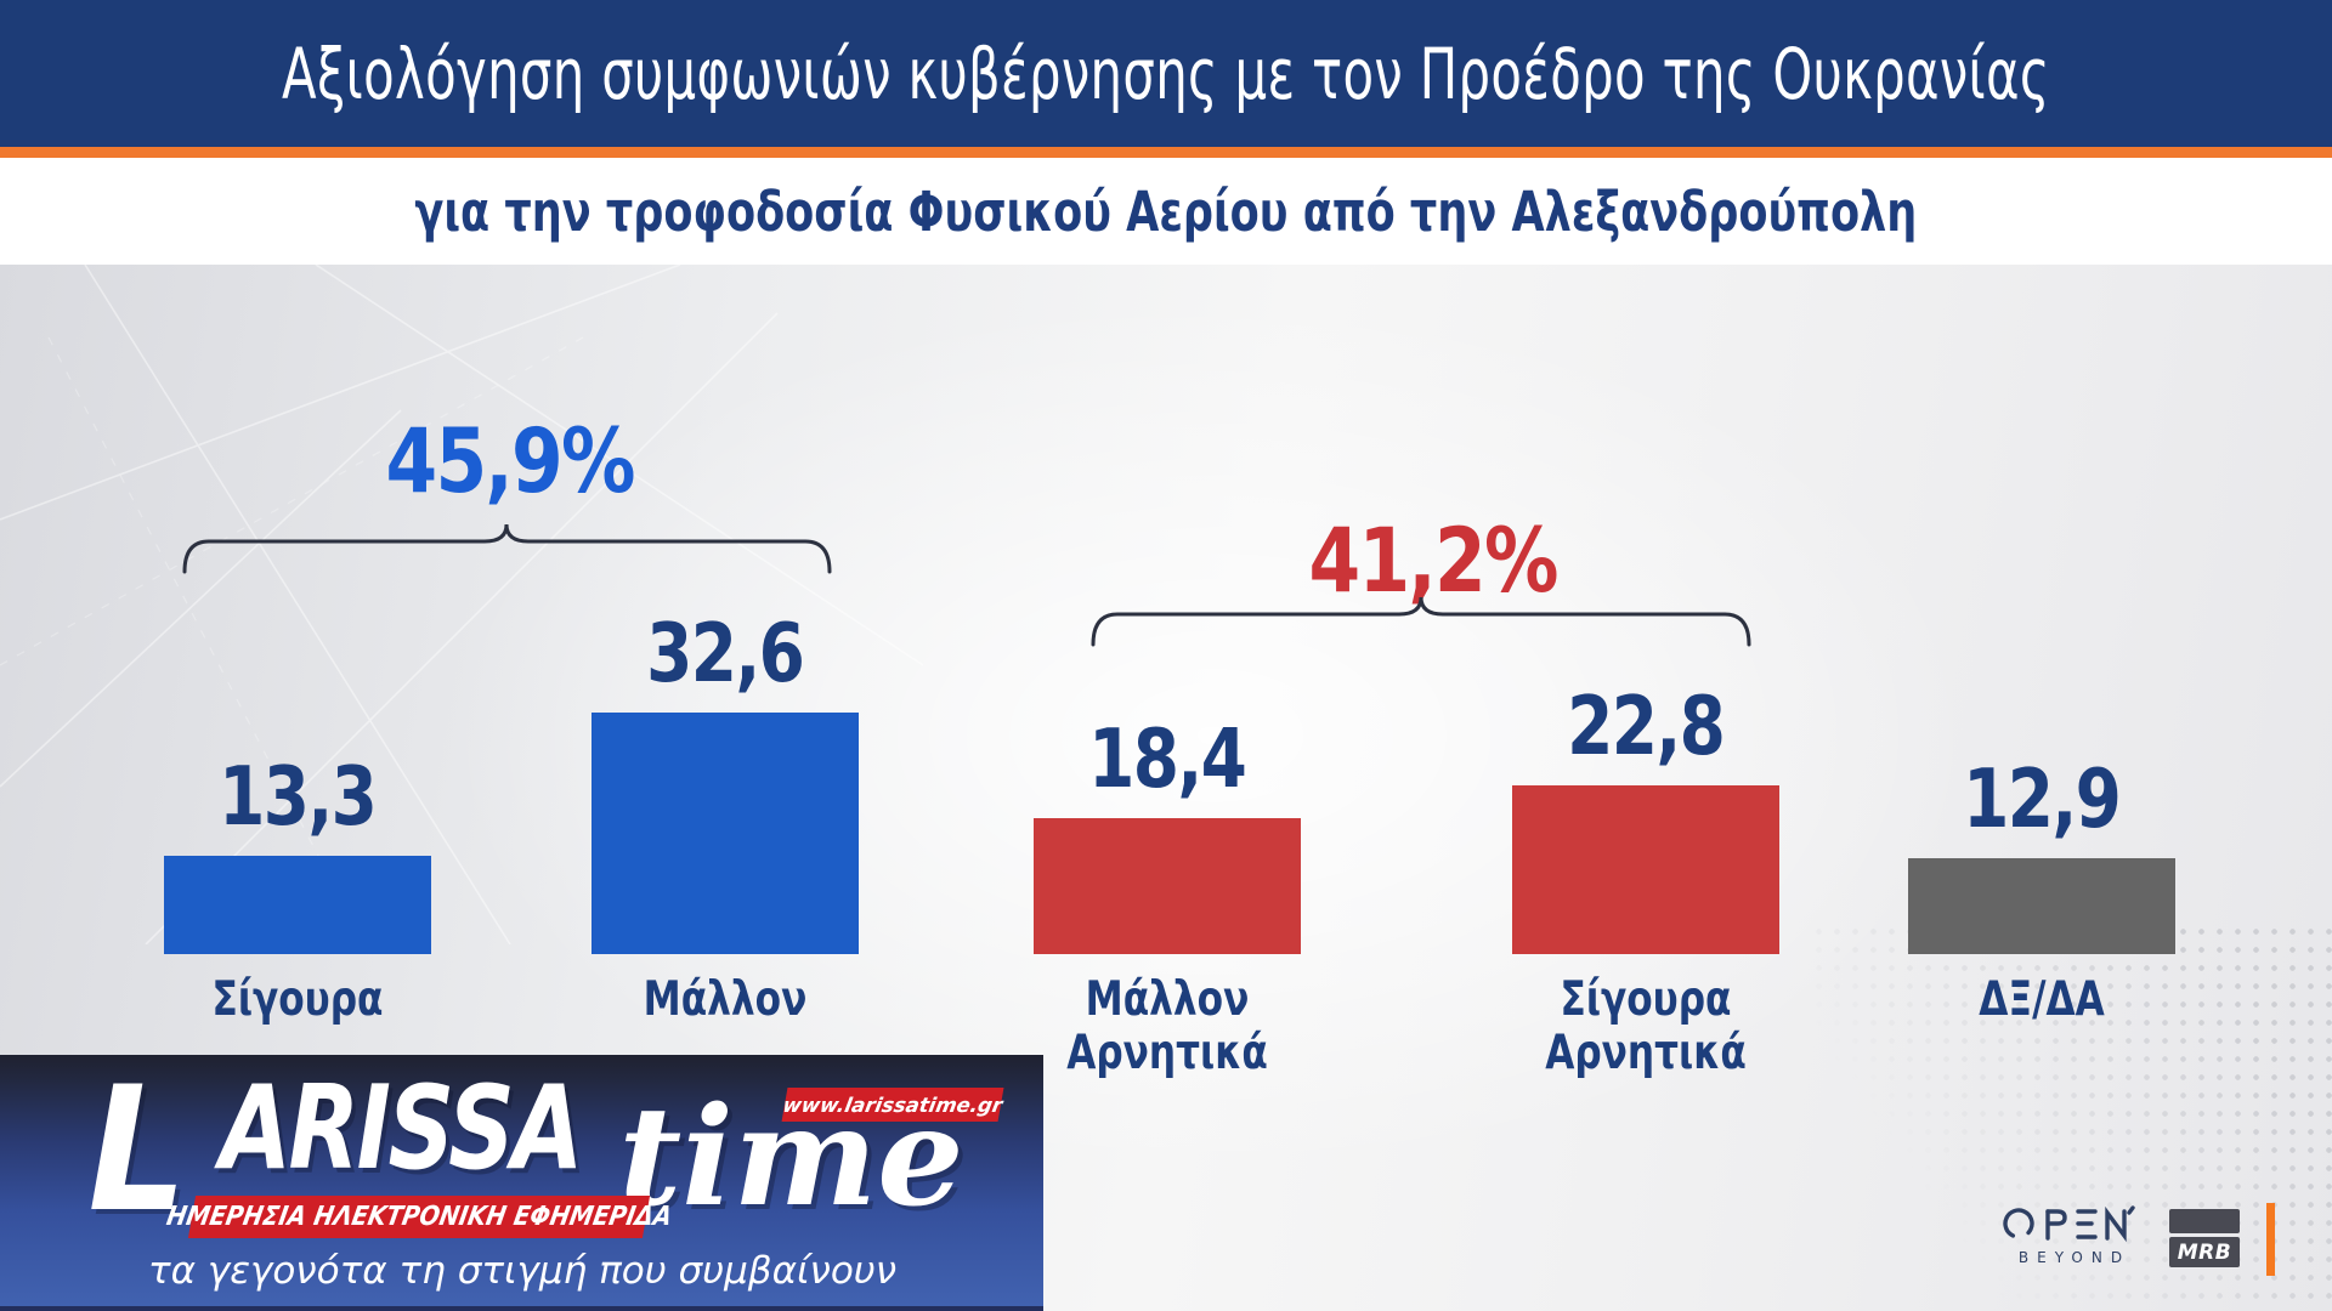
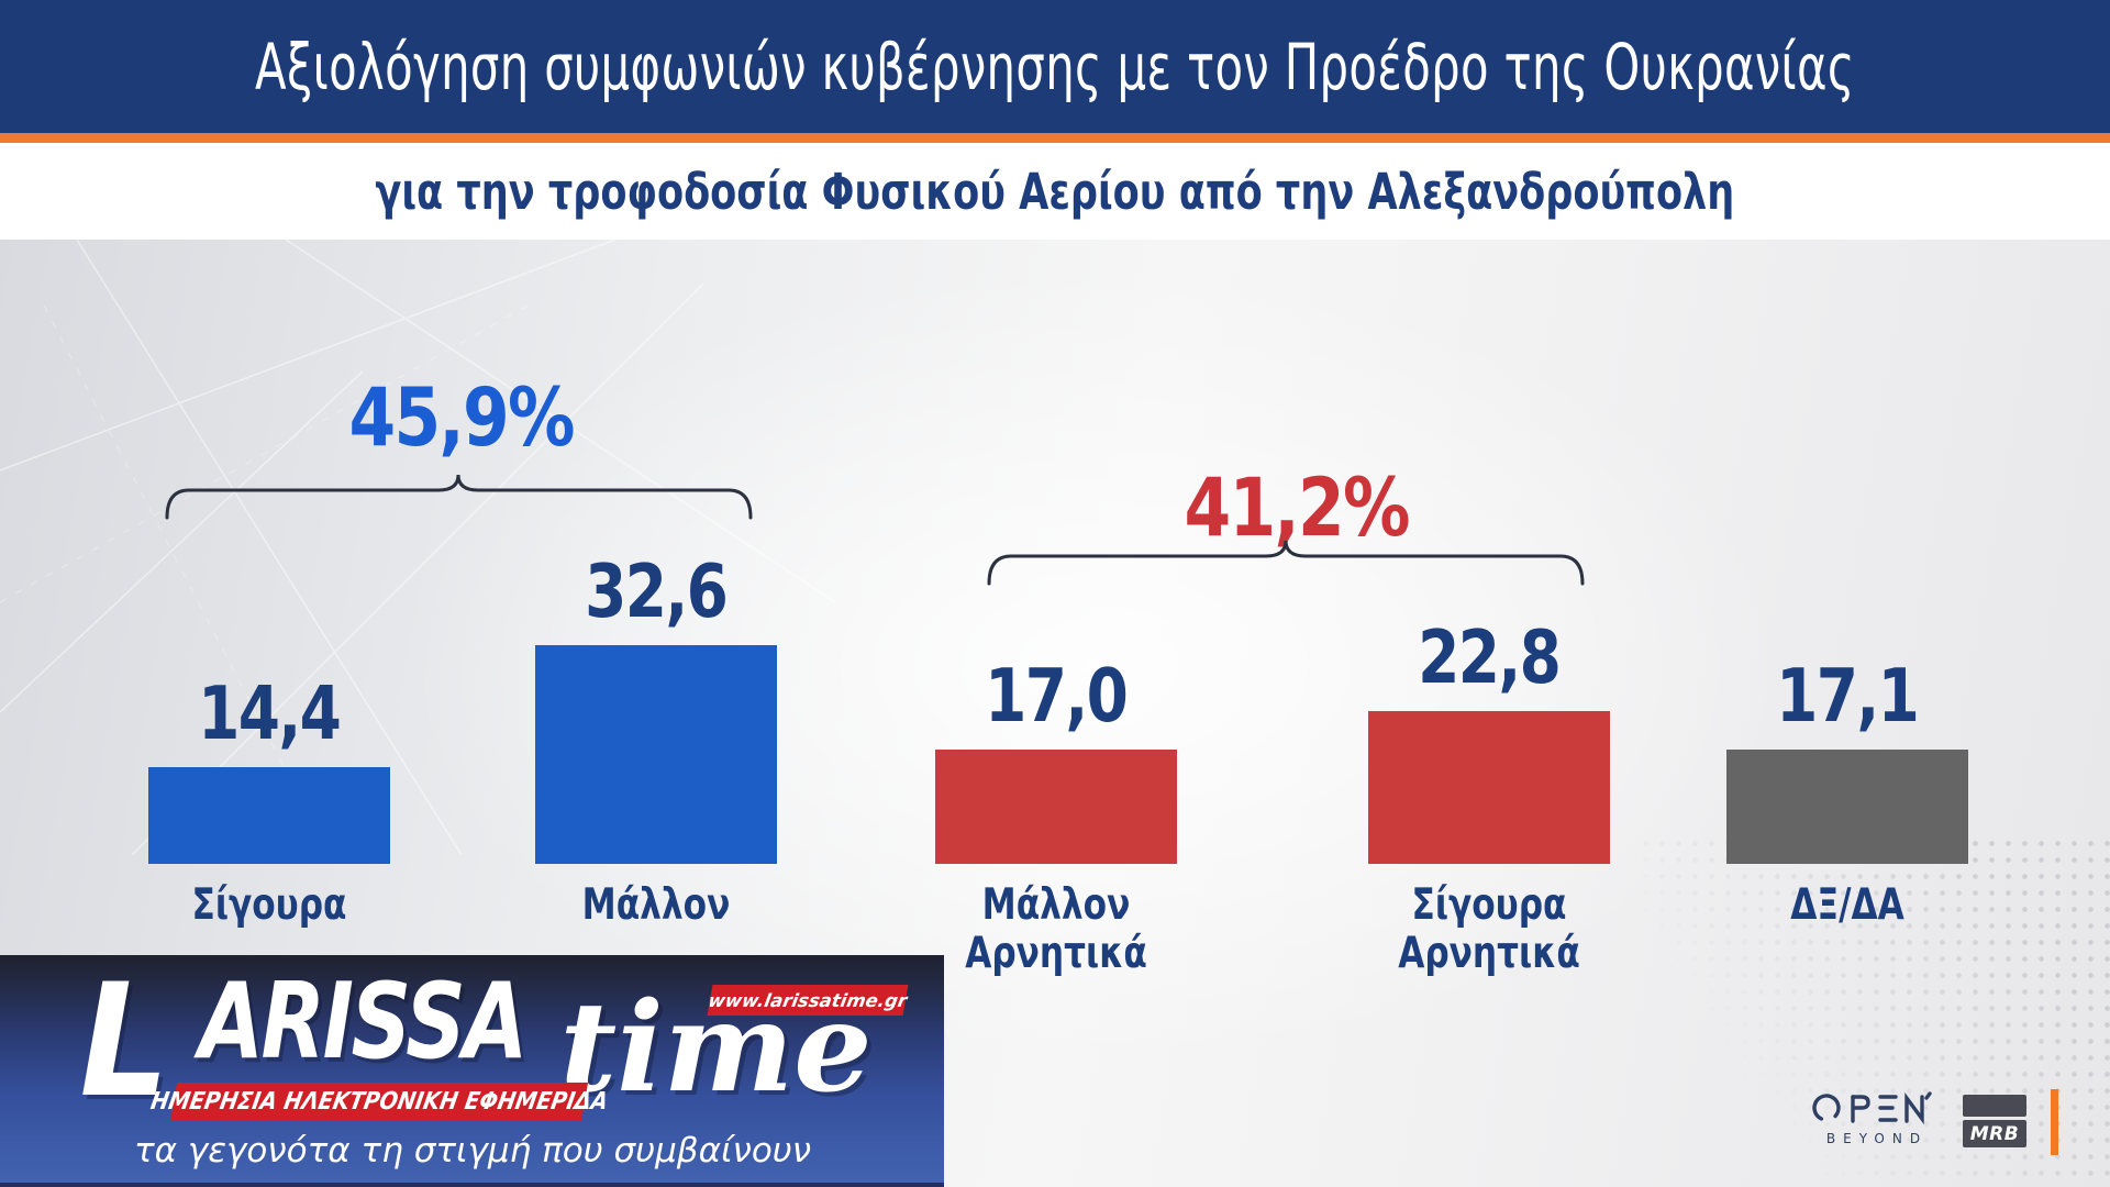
Σίγουρα: 13,3 -> 14,4
Μάλλον Αρνητικά: 18,4 -> 17,0
ΔΞ/ΔΑ: 12,9 -> 17,1
